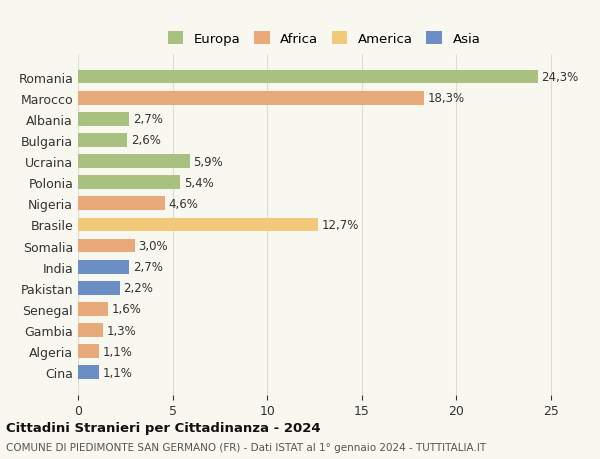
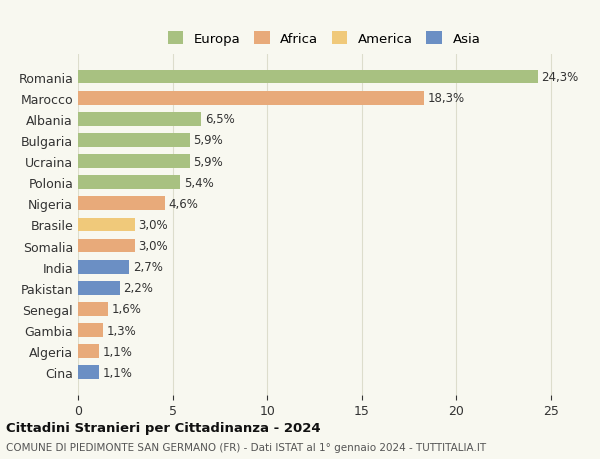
Albania: 2,7% -> 6,5%
Bulgaria: 2,6% -> 5,9%
Brasile: 12,7% -> 3,0%
